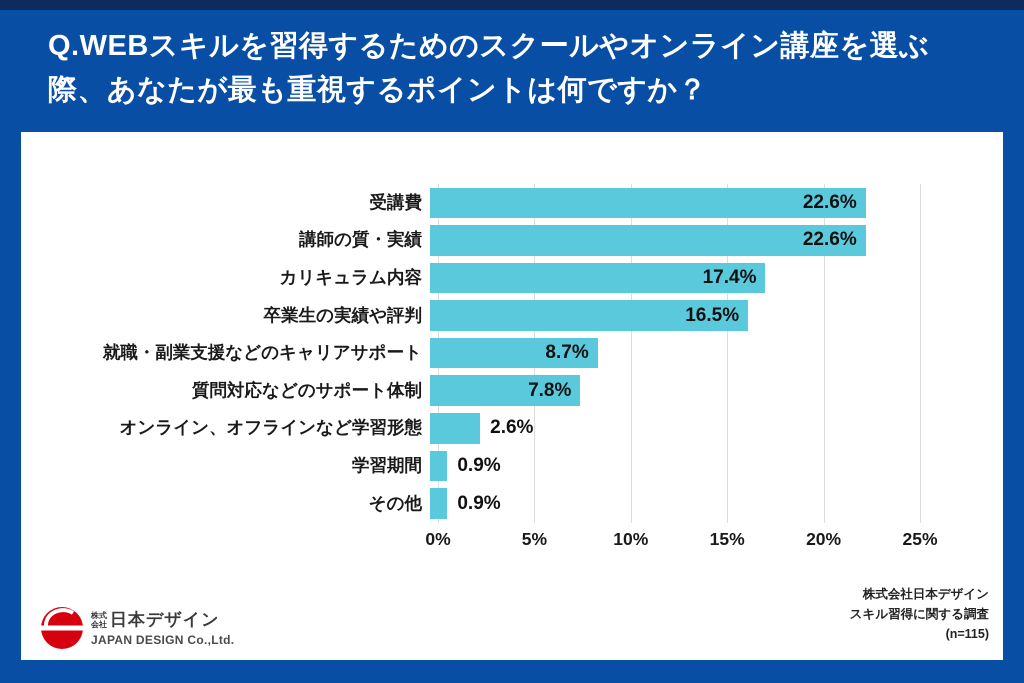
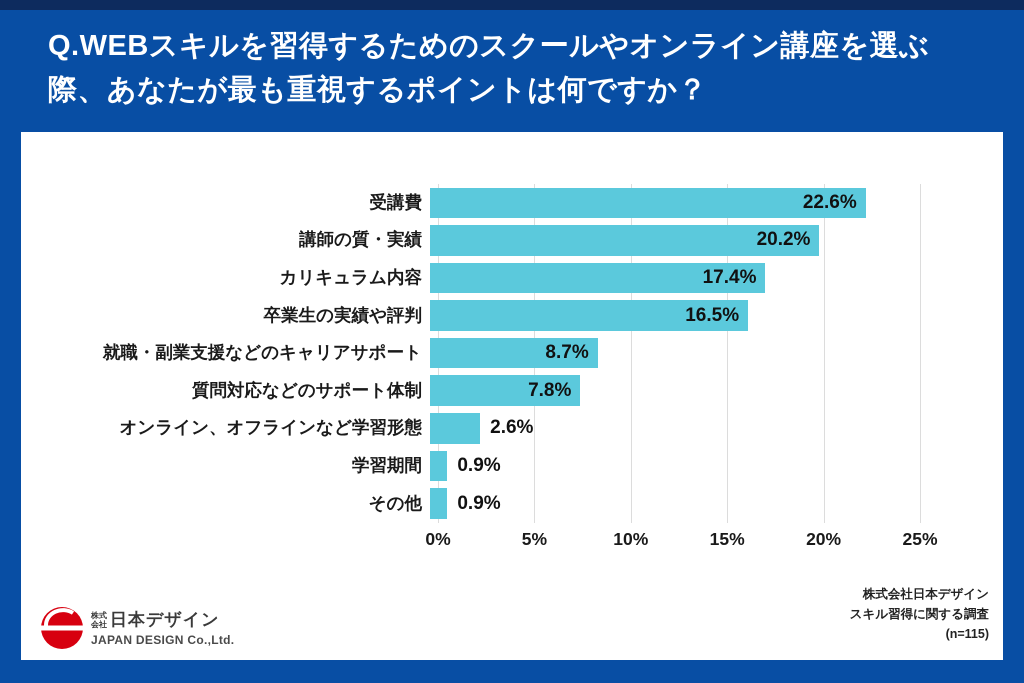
講師の質・実績: 22.6% -> 20.2%
